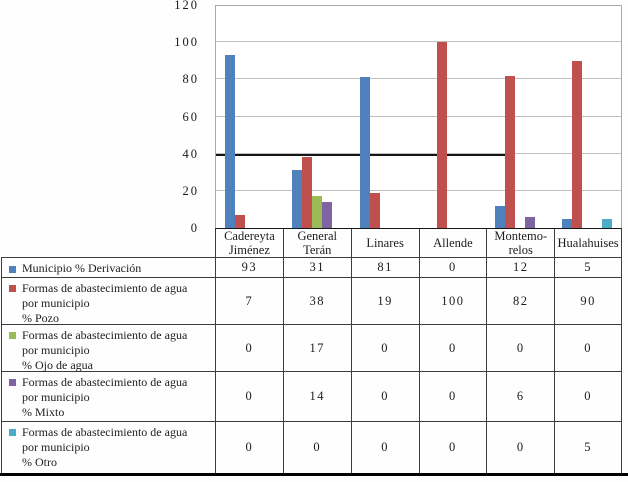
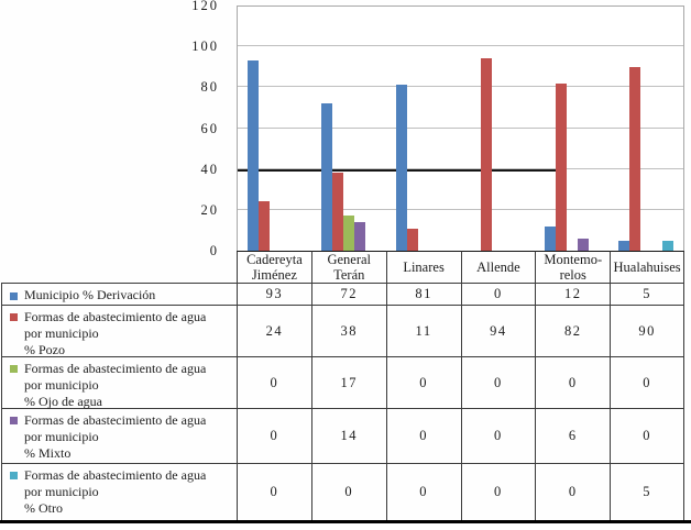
Formas de abastecimiento de agua por municipio % Pozo/Cadereyta Jiménez: 7 -> 24
Municipio % Derivación/General Terán: 31 -> 72
Formas de abastecimiento de agua por municipio % Pozo/Linares: 19 -> 11
Formas de abastecimiento de agua por municipio % Pozo/Allende: 100 -> 94
